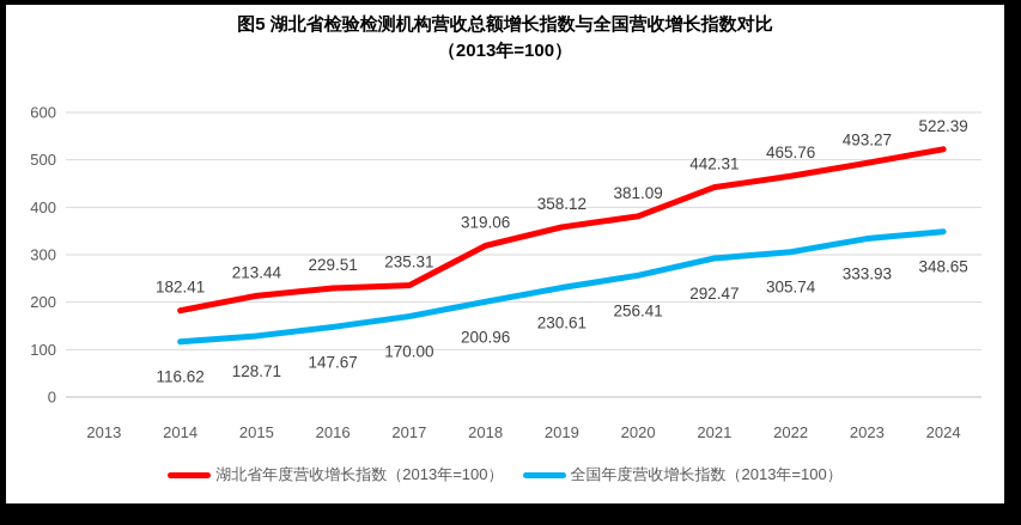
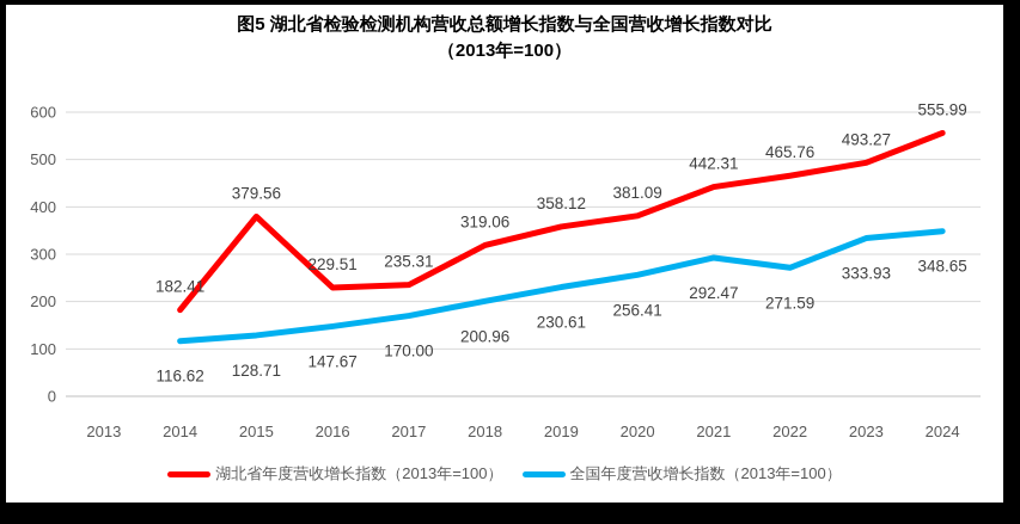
湖北省年度营收增长指数（2013年=100）/2015: 213.44 -> 379.56
全国年度营收增长指数（2013年=100）/2022: 305.74 -> 271.59
湖北省年度营收增长指数（2013年=100）/2024: 522.39 -> 555.99
